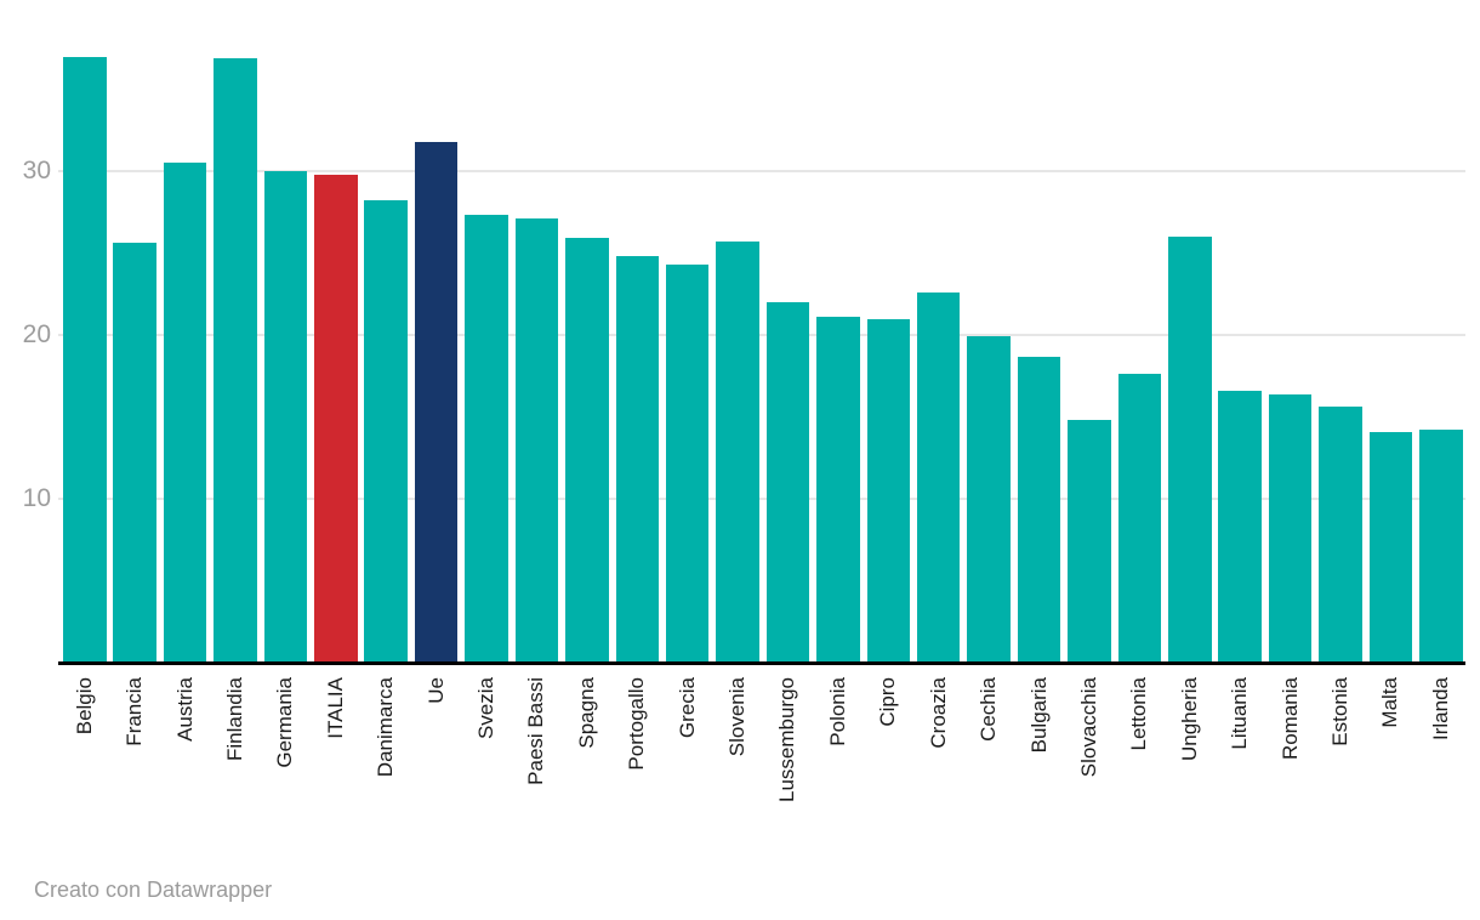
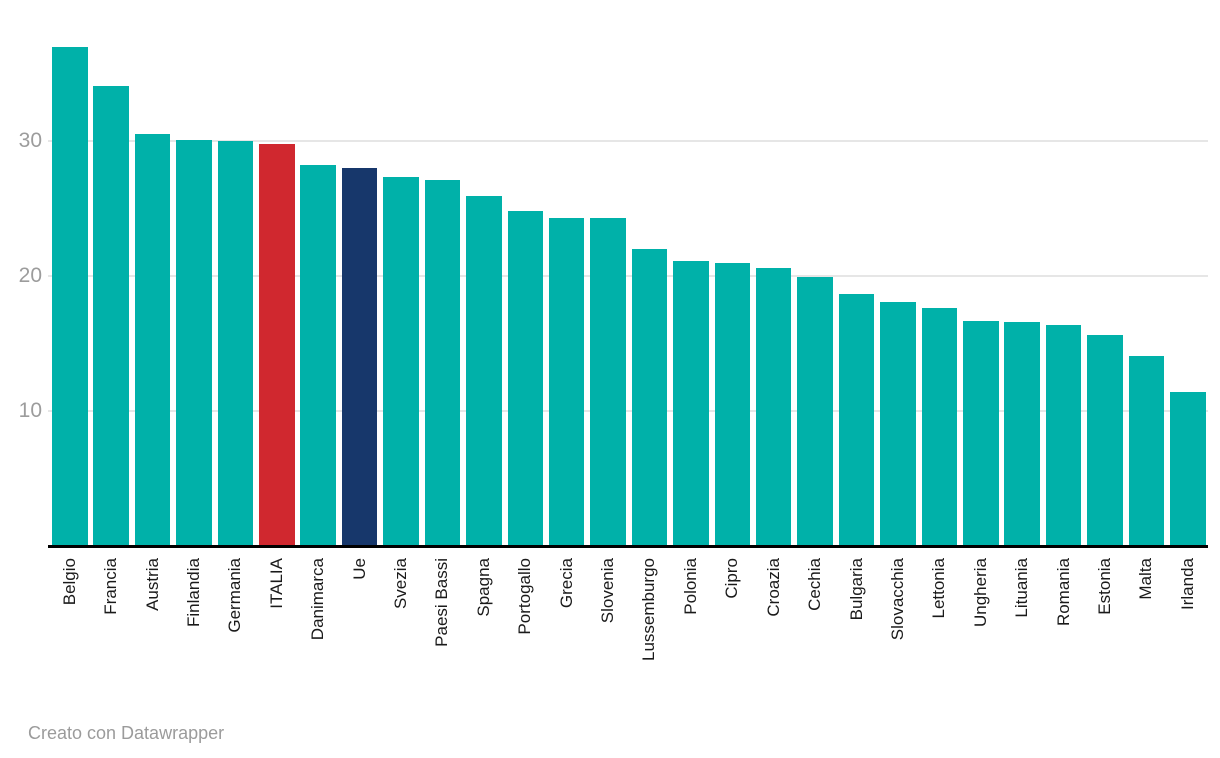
Francia: 25.6 -> 34.1
Finlandia: 36.9 -> 30.1
Ue: 31.8 -> 28.0
Slovenia: 25.7 -> 24.3
Croazia: 22.6 -> 20.6
Slovacchia: 14.8 -> 18.1
Ungheria: 26.0 -> 16.7
Irlanda: 14.2 -> 11.4
